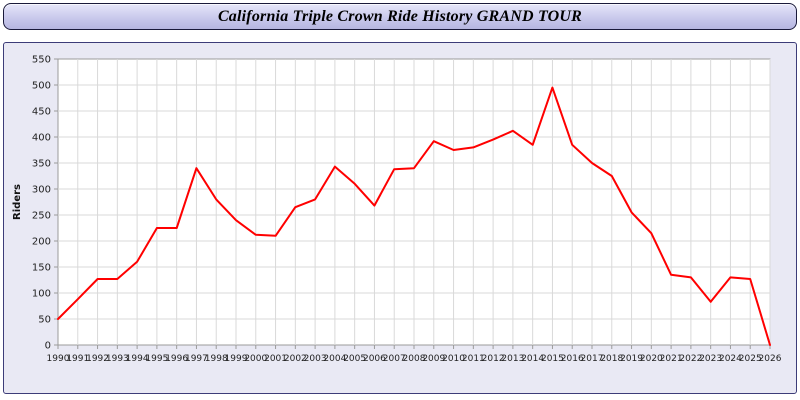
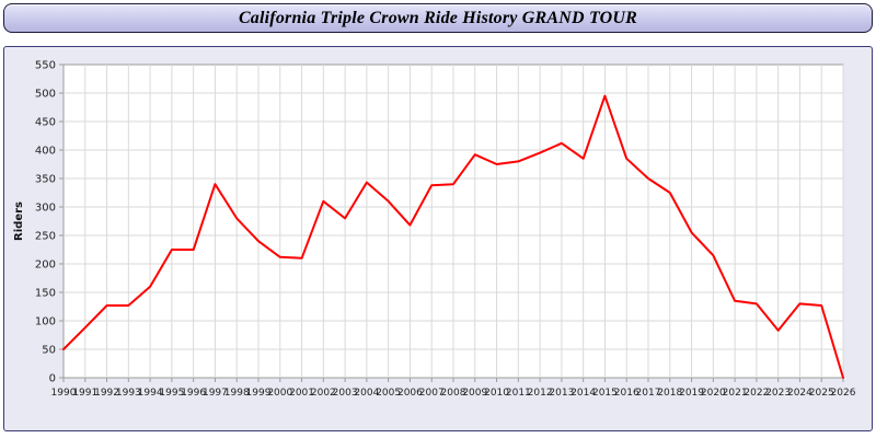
2002: 260 -> 310
